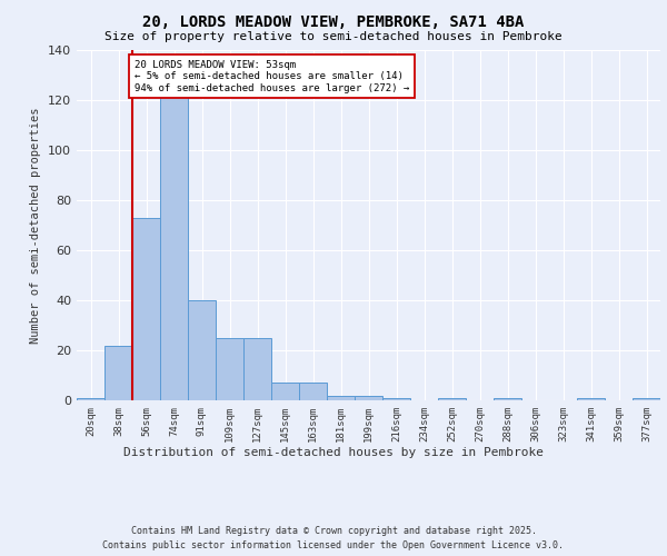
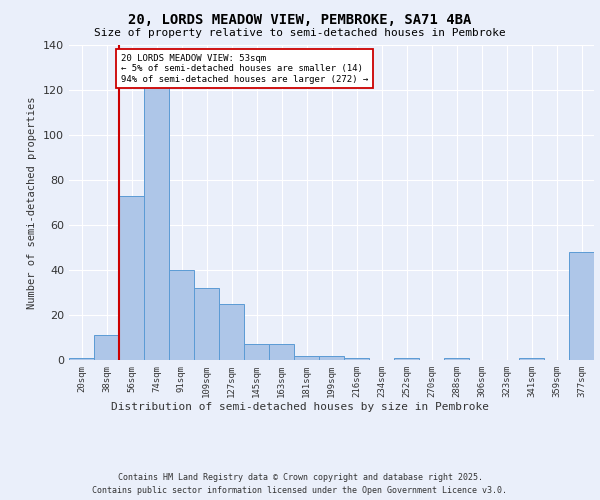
38sqm: 22 -> 11
109sqm: 25 -> 32
377sqm: 1 -> 48
